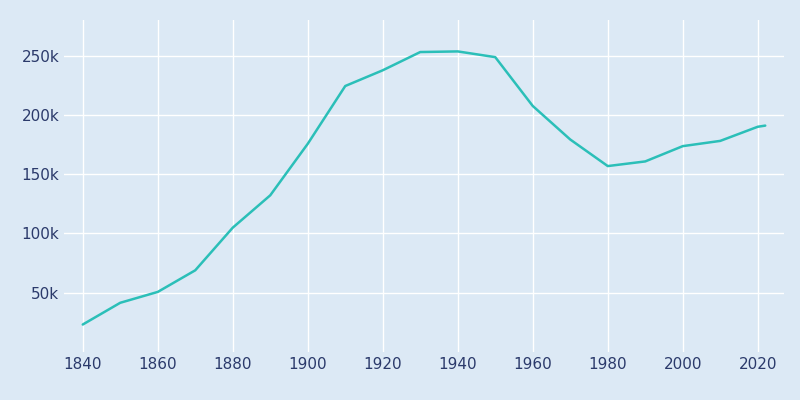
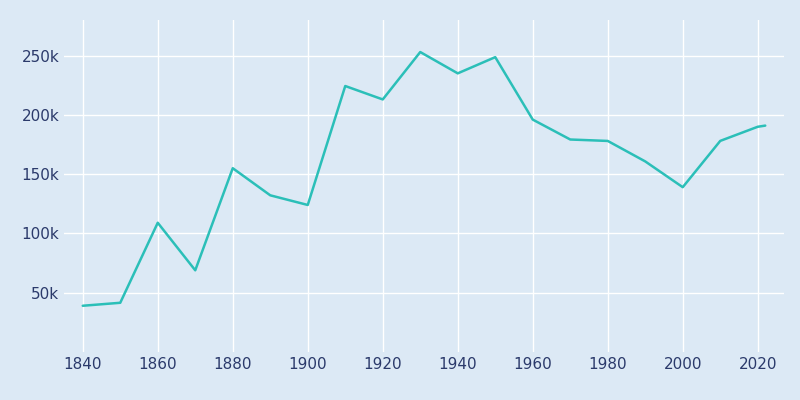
1840: 23k -> 39k
1860: 51k -> 109k
1880: 105k -> 155k
1900: 176k -> 124k
1920: 238k -> 213k
1940: 254k -> 235k
1960: 207k -> 196k
1980: 157k -> 178k
2000: 174k -> 139k
